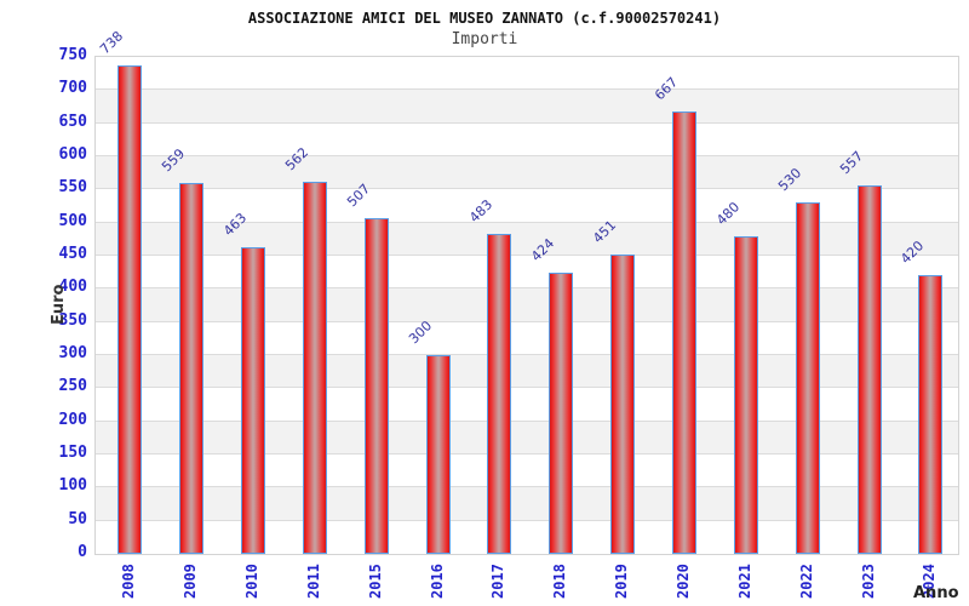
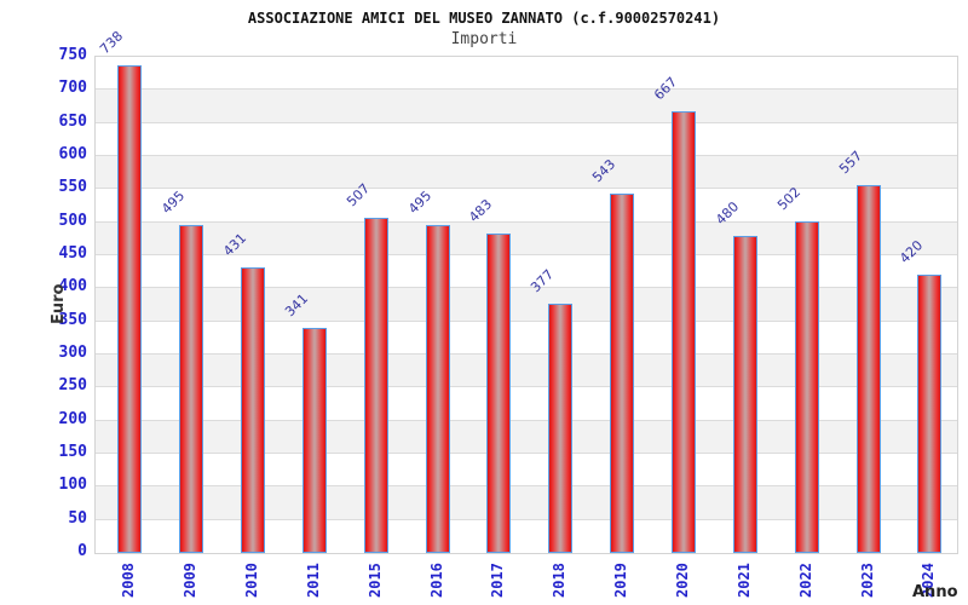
2009: 559 -> 495
2010: 463 -> 431
2011: 562 -> 341
2016: 300 -> 495
2018: 424 -> 377
2019: 451 -> 543
2022: 530 -> 502
